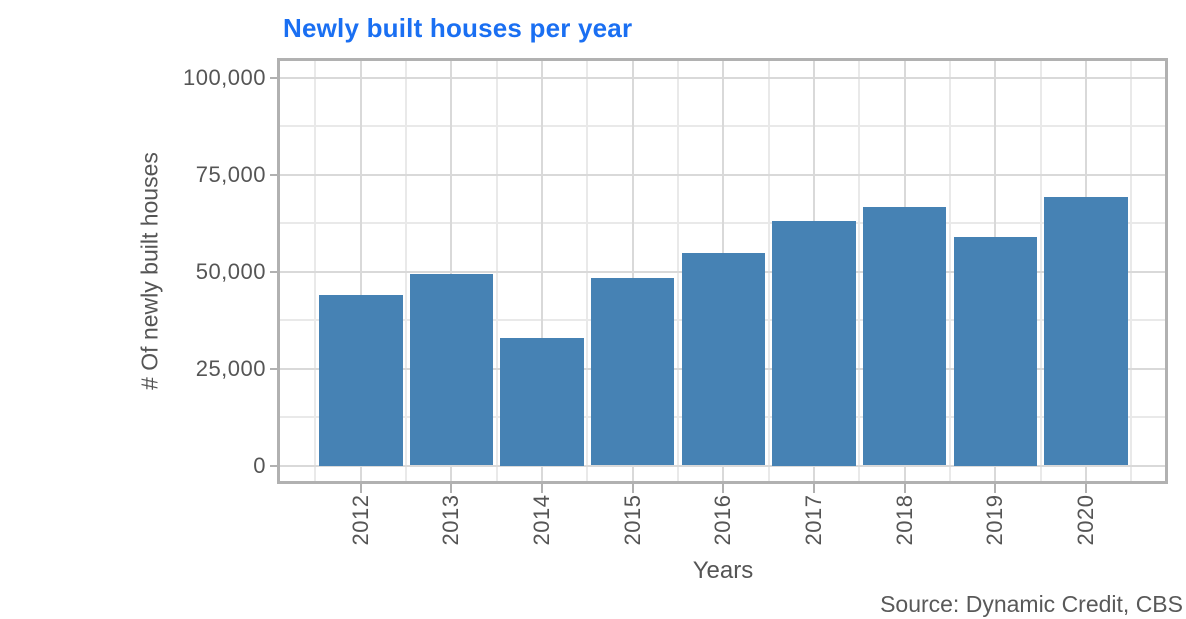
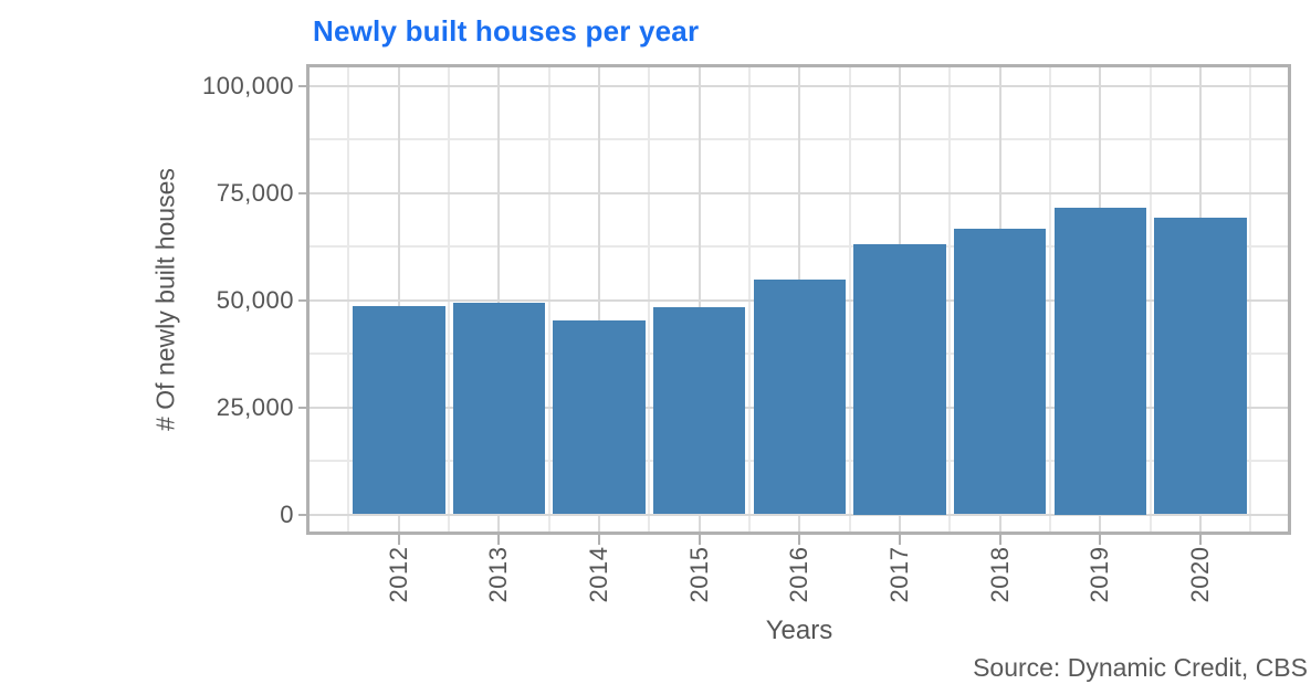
2012: 44000 -> 49000
2014: 33000 -> 45000
2019: 59000 -> 72000
